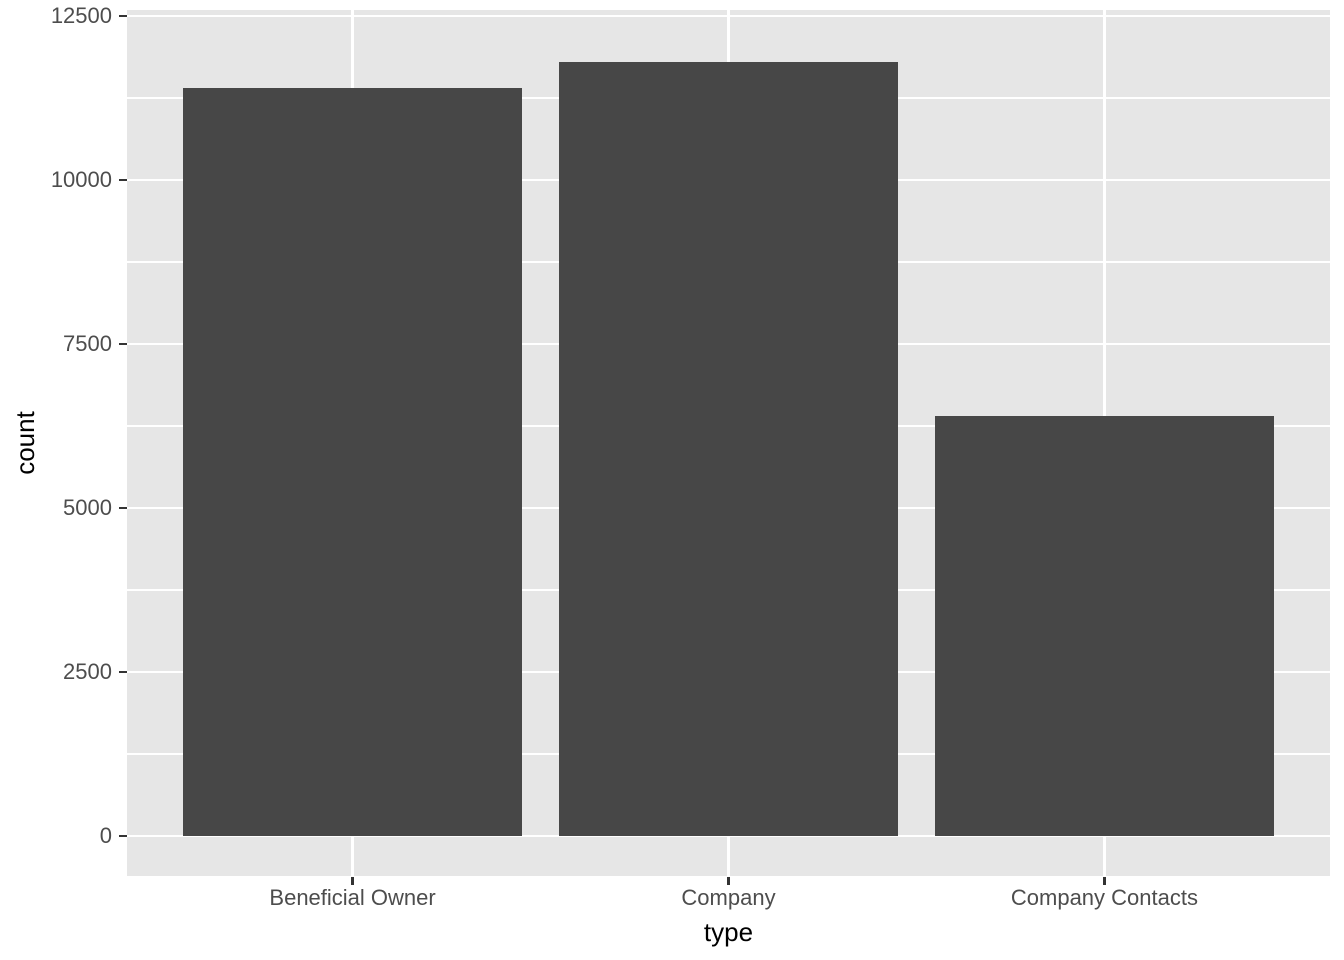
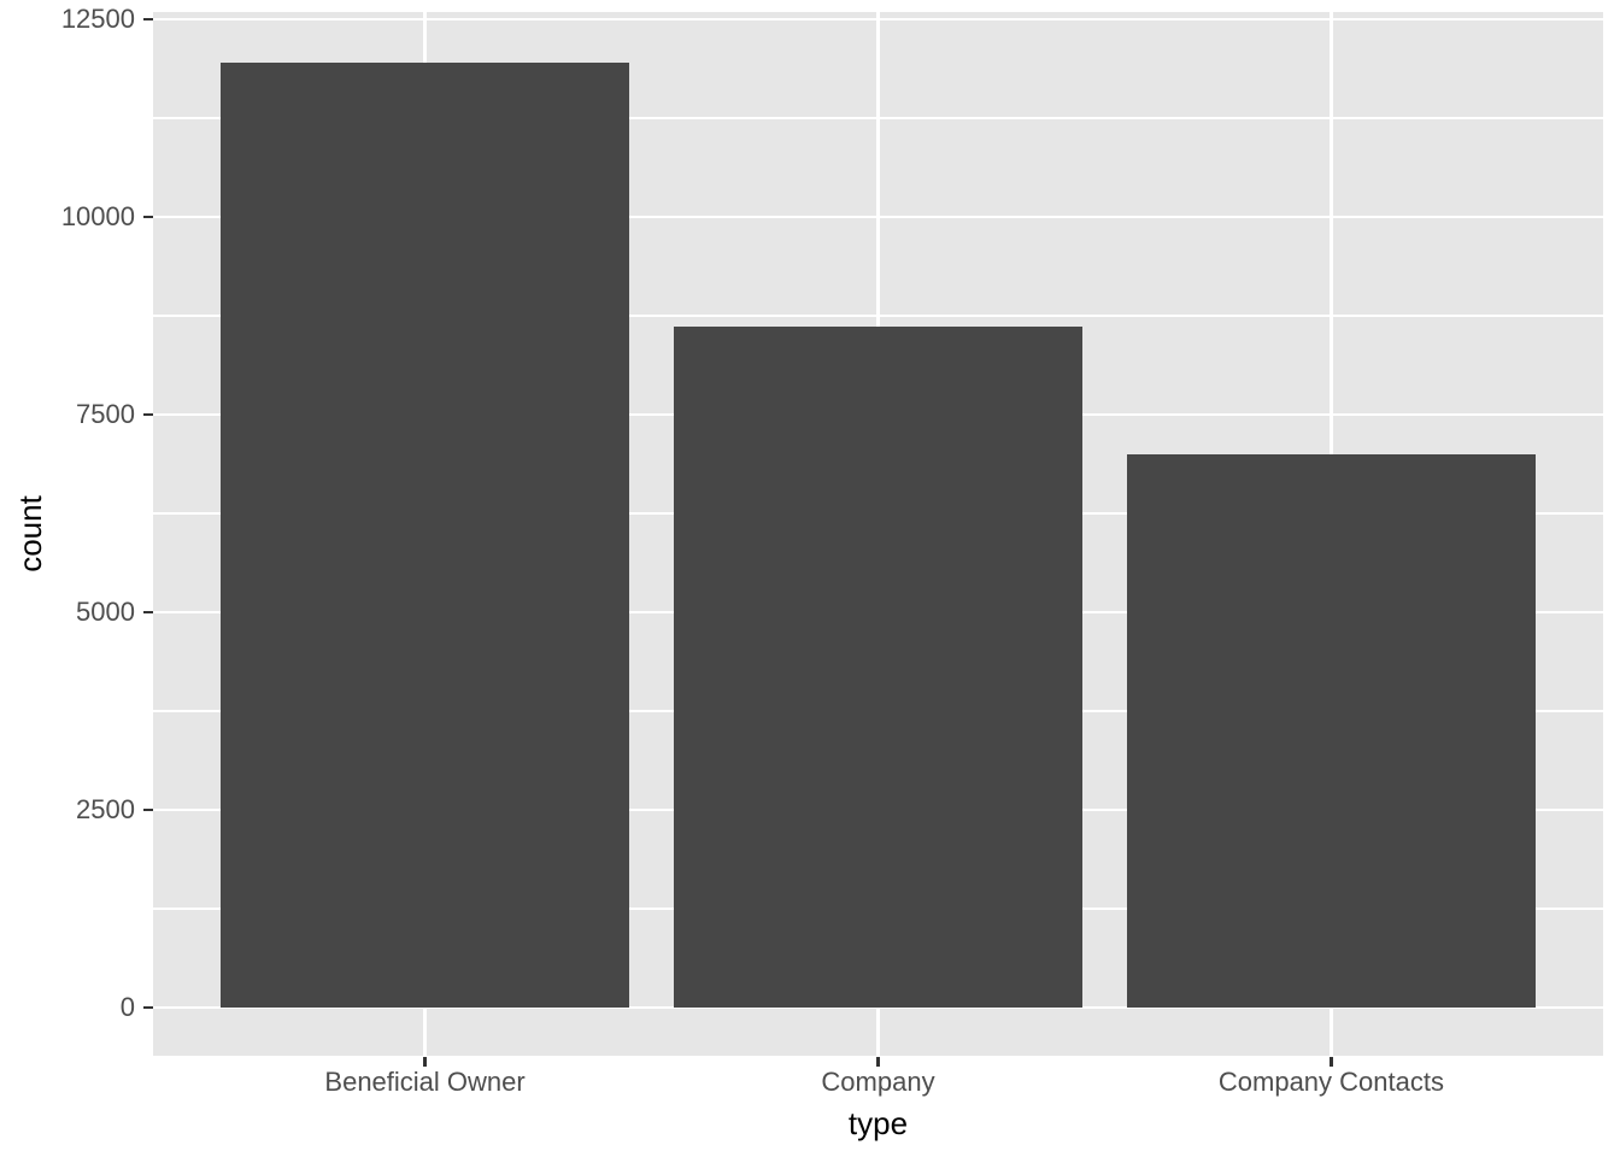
Beneficial Owner: 11400 -> 12000
Company: 11800 -> 8600
Company Contacts: 6400 -> 7000
